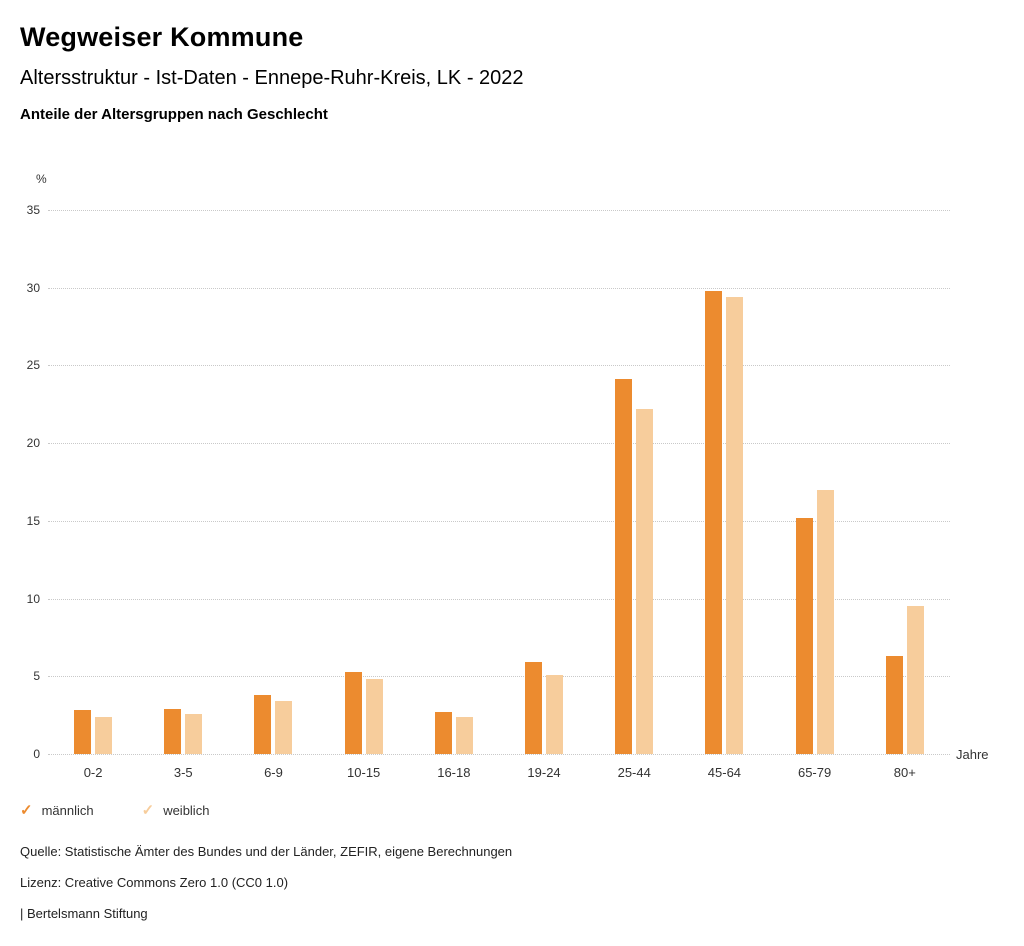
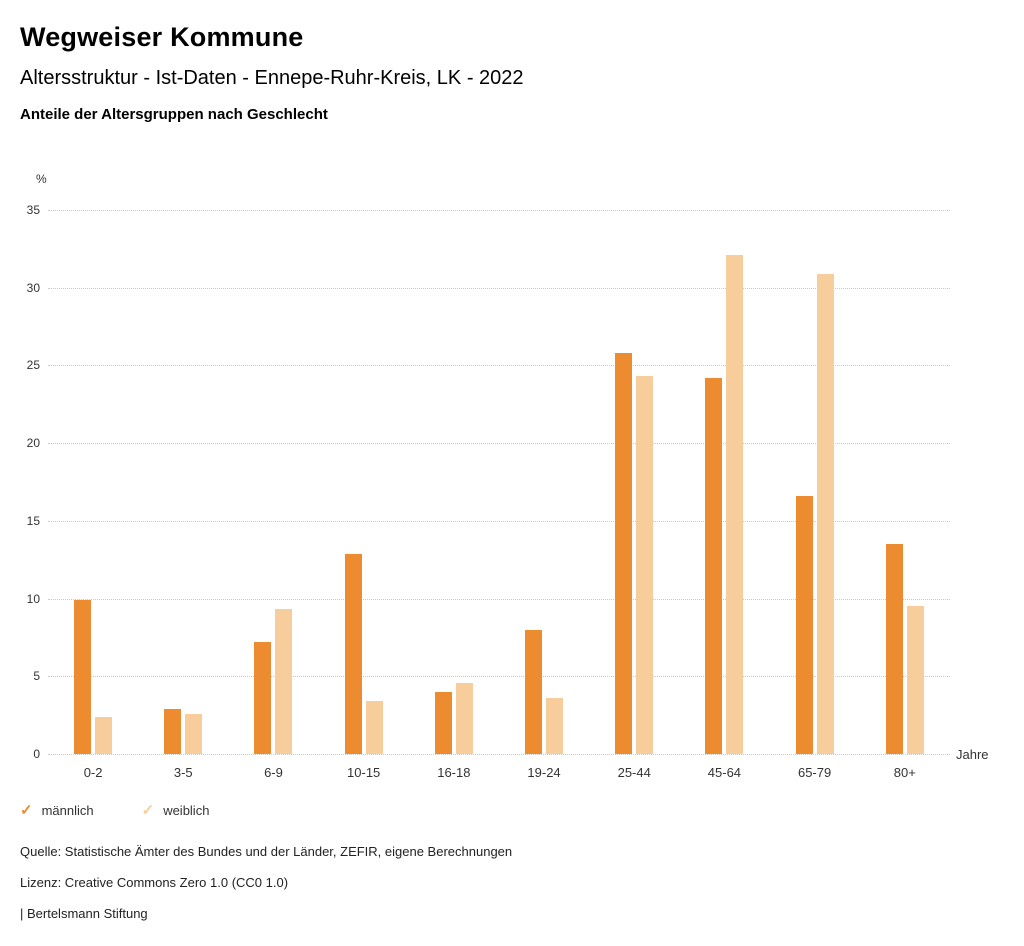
männlich/0-2: 2.8 -> 9.9
männlich/6-9: 3.8 -> 7.2
weiblich/6-9: 3.4 -> 9.3
männlich/10-15: 5.3 -> 12.9
weiblich/10-15: 4.8 -> 3.4
männlich/16-18: 2.7 -> 4.0
weiblich/16-18: 2.4 -> 4.6
männlich/19-24: 5.9 -> 8.0
weiblich/19-24: 5.1 -> 3.6
männlich/25-44: 24.1 -> 25.8
weiblich/25-44: 22.2 -> 24.3
männlich/45-64: 29.8 -> 24.2
weiblich/45-64: 29.4 -> 32.1
männlich/65-79: 15.2 -> 16.6
weiblich/65-79: 17.0 -> 30.9
männlich/80+: 6.3 -> 13.5
